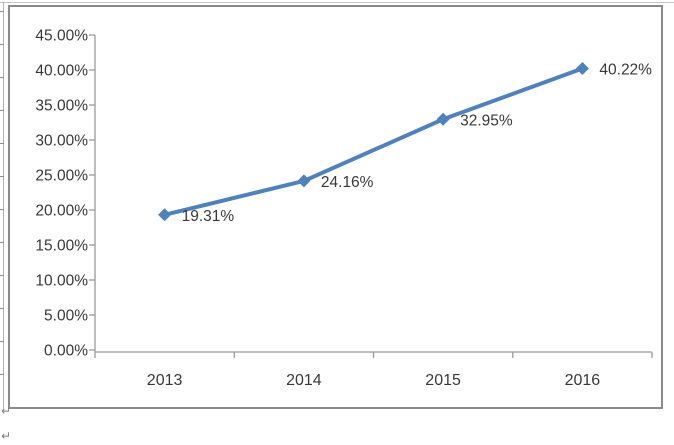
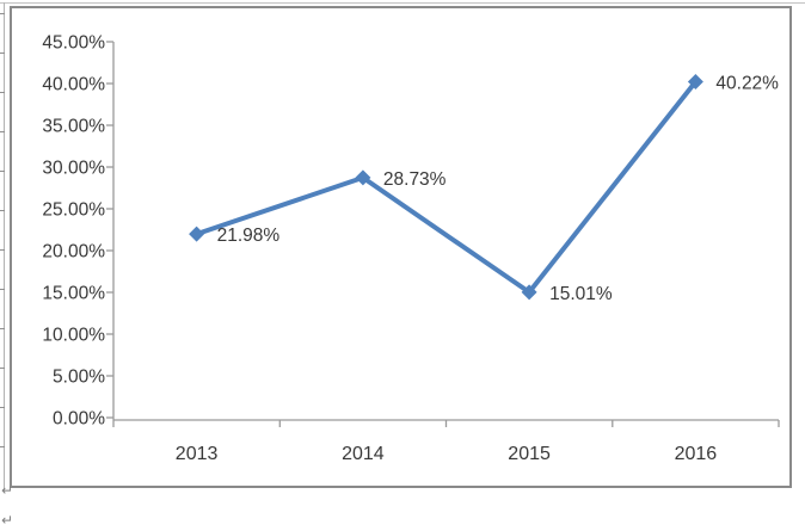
2013: 19.31% -> 21.98%
2014: 24.16% -> 28.73%
2015: 32.95% -> 15.01%
